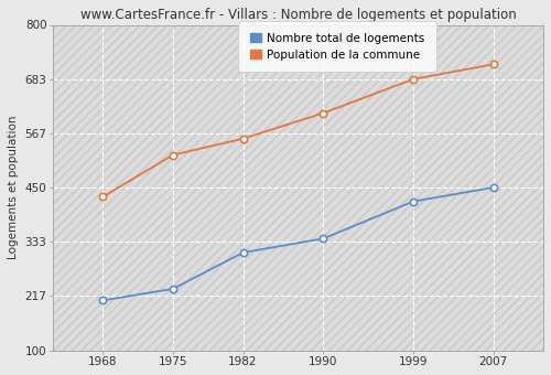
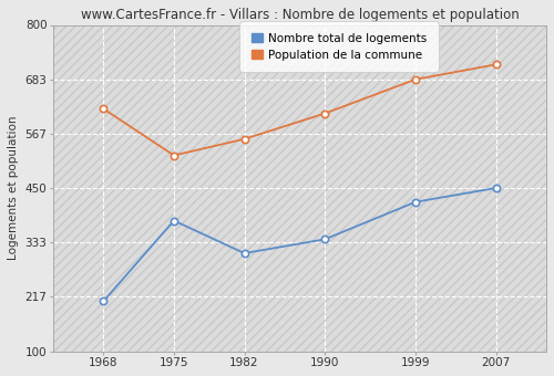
Population de la commune/1968: 430 -> 620
Nombre total de logements/1975: 232 -> 380
